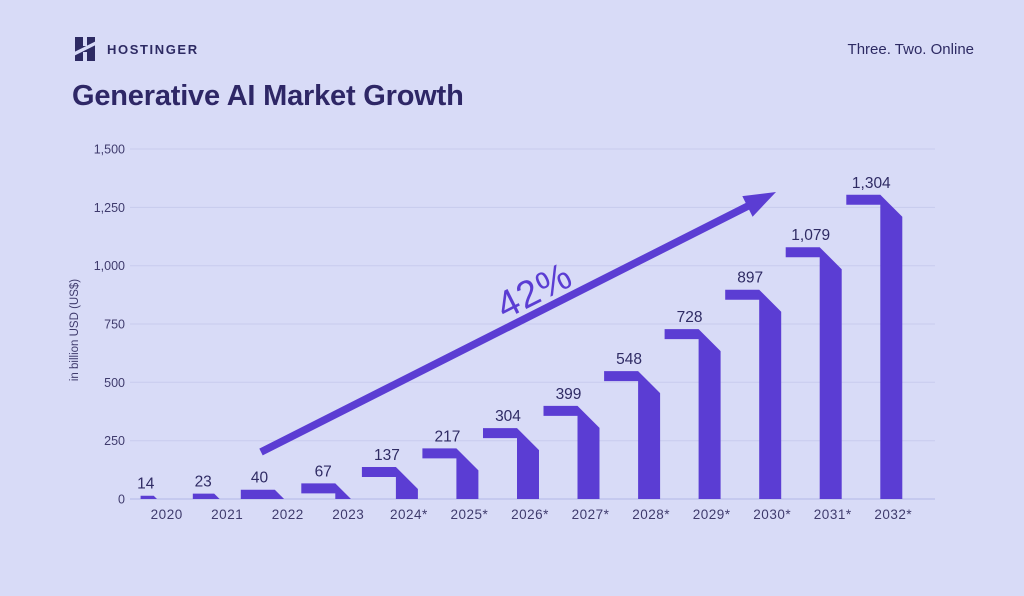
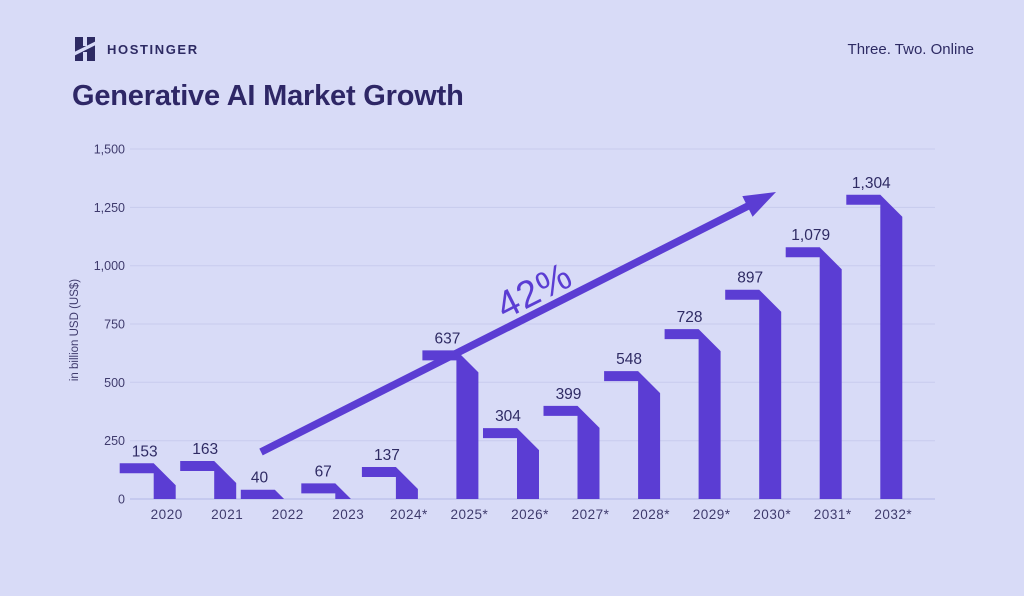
2020: 14 -> 153
2021: 23 -> 163
2025*: 217 -> 637
